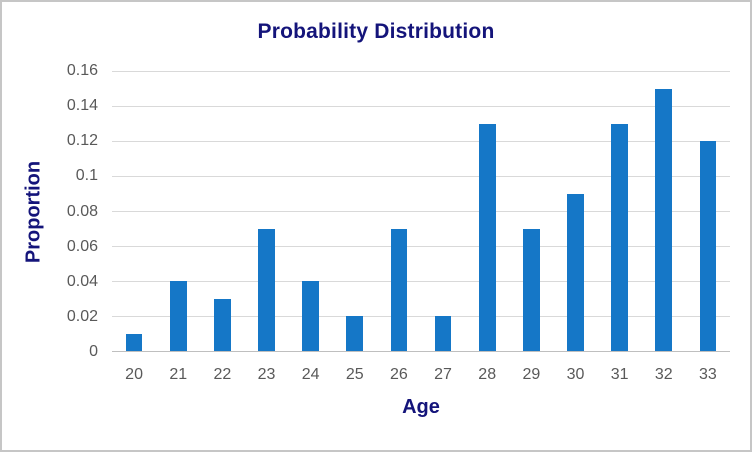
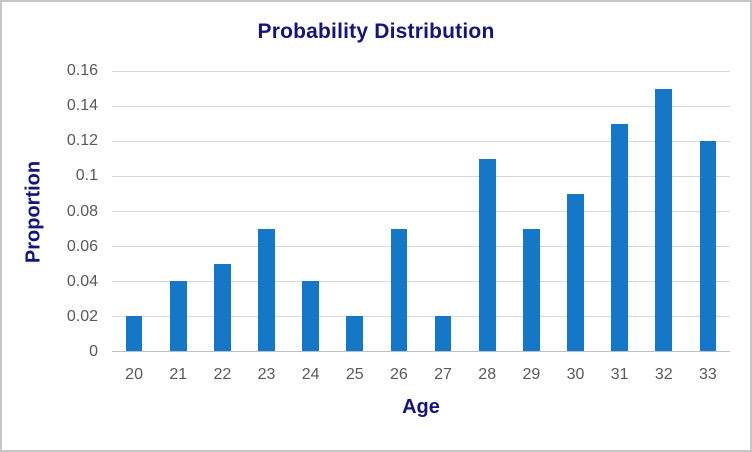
20: 0.01 -> 0.02
22: 0.03 -> 0.05
28: 0.13 -> 0.11
